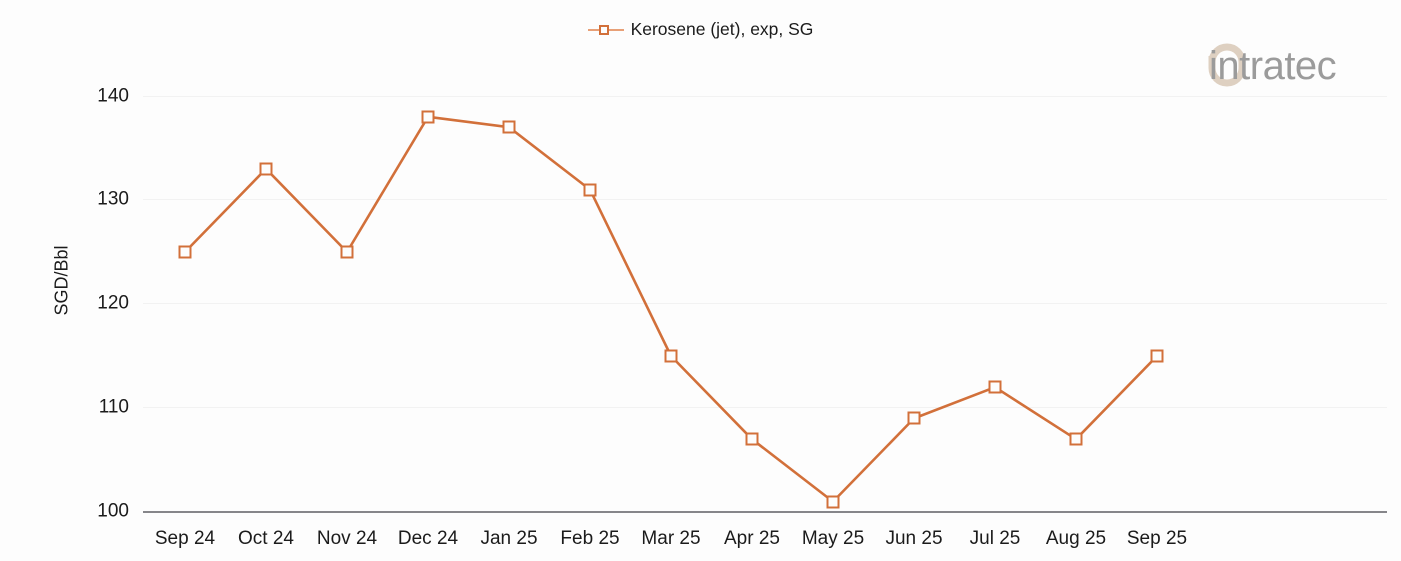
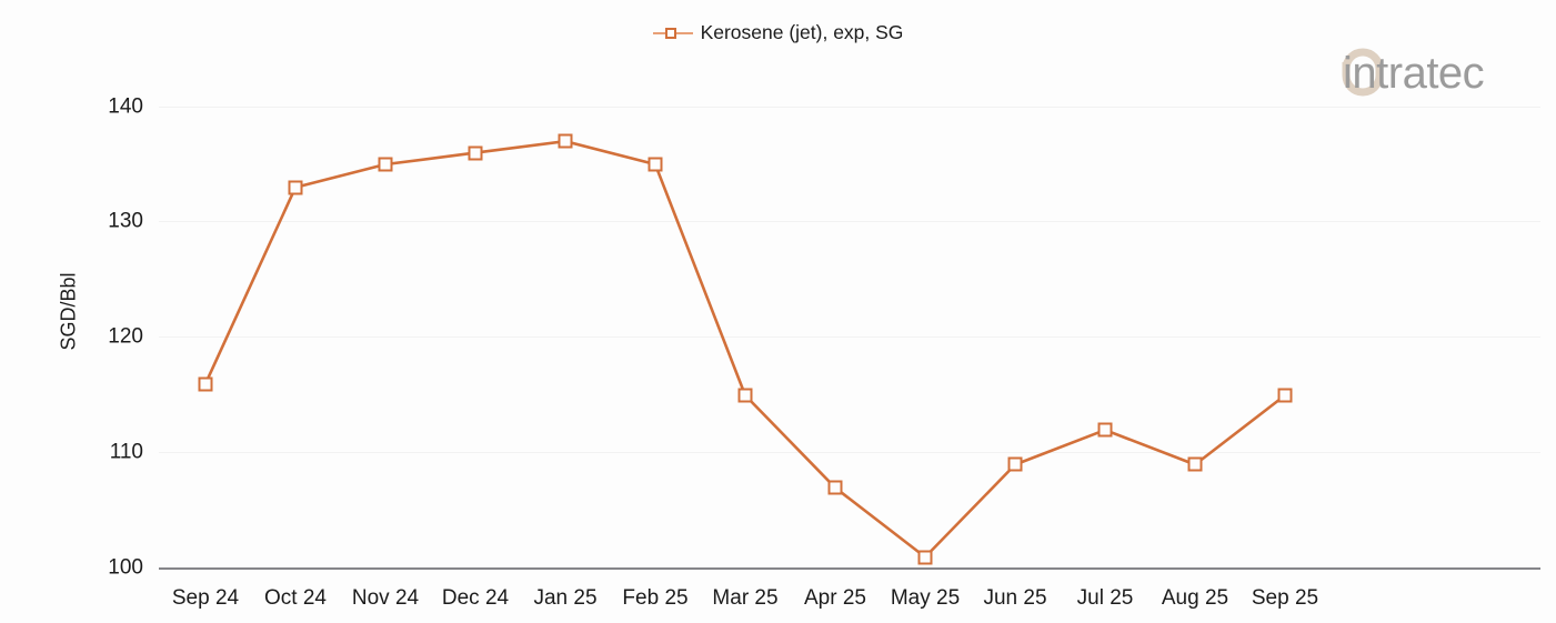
Sep 24: 125 -> 116
Nov 24: 125 -> 135
Dec 24: 138 -> 136
Feb 25: 131 -> 135
Aug 25: 107 -> 109
